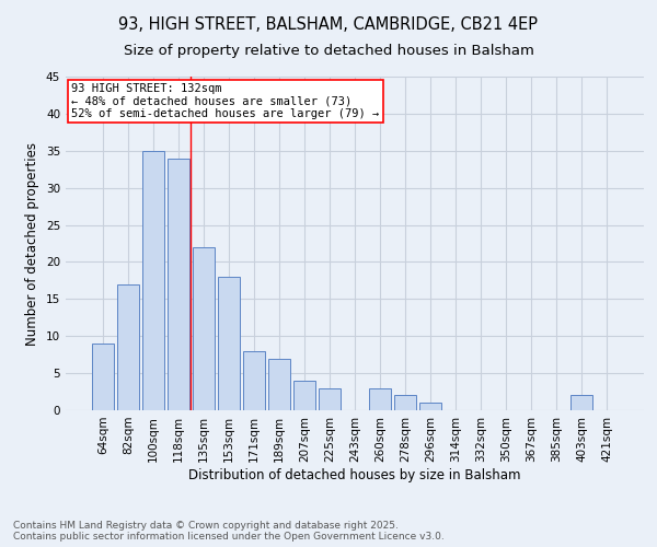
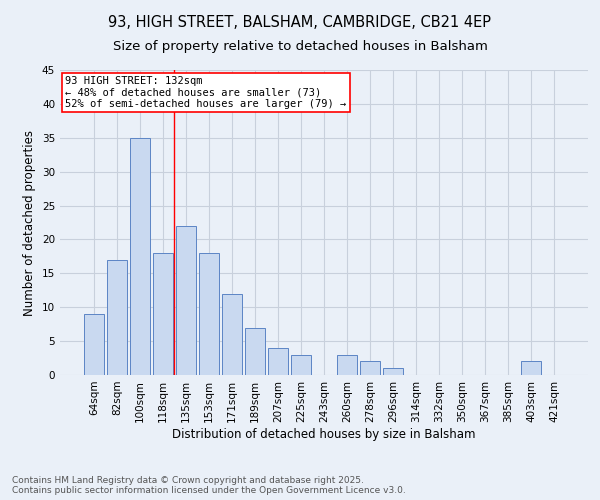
118sqm: 34 -> 18
171sqm: 8 -> 12
